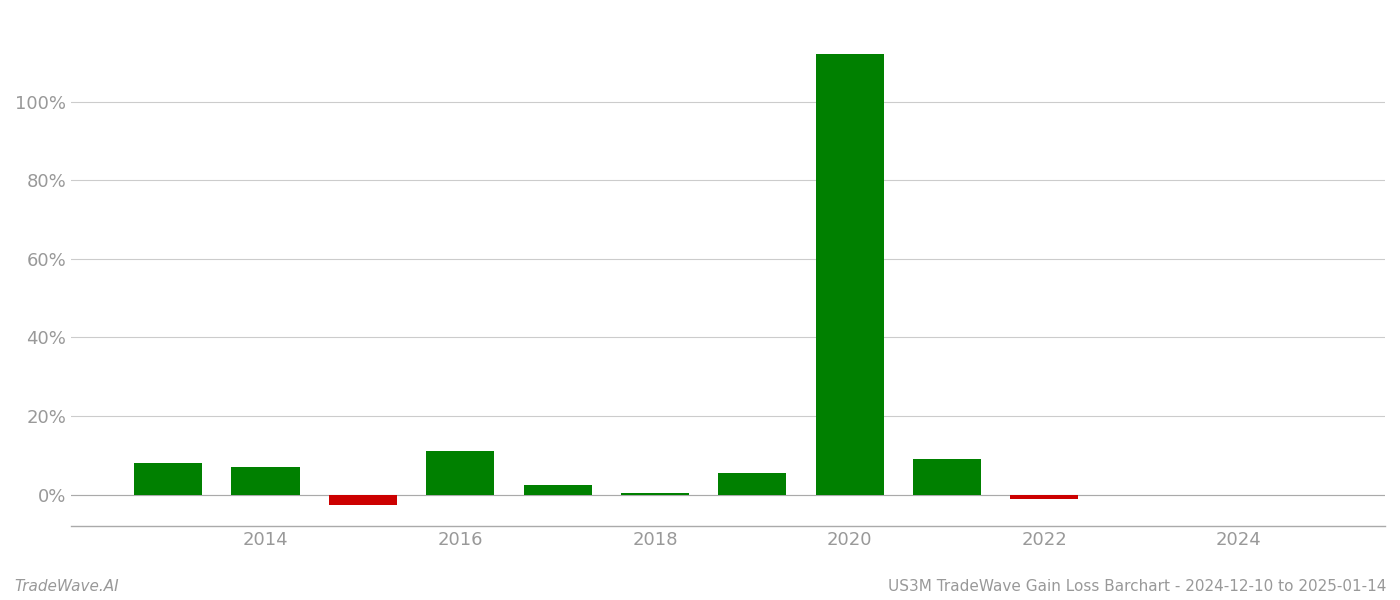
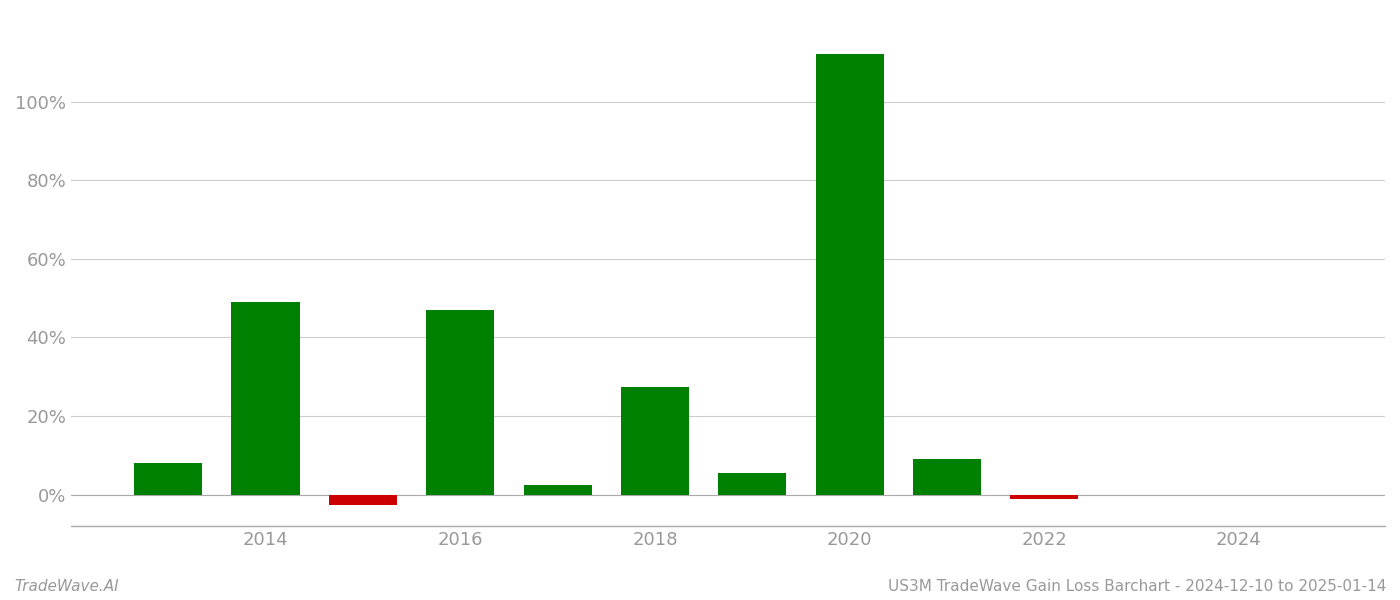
2014: 7.0% -> 49.0%
2016: 11.0% -> 47.0%
2018: 0.5% -> 27.5%
